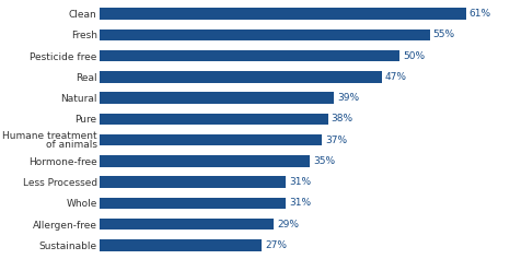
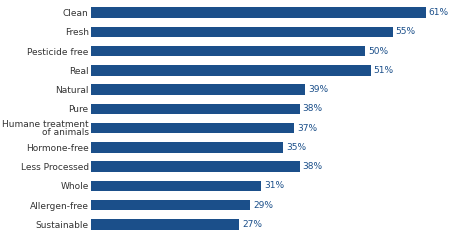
Real: 47% -> 51%
Less Processed: 31% -> 38%
